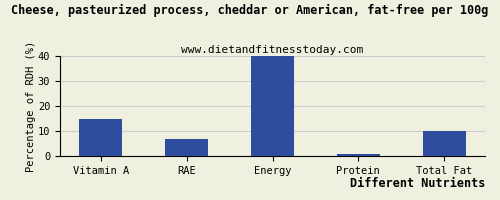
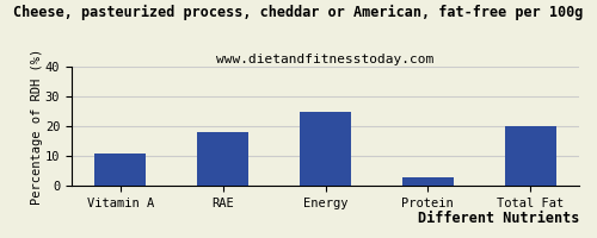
Vitamin A: 15 -> 11
RAE: 7 -> 18
Energy: 40 -> 25
Protein: 1 -> 3
Total Fat: 10 -> 20
